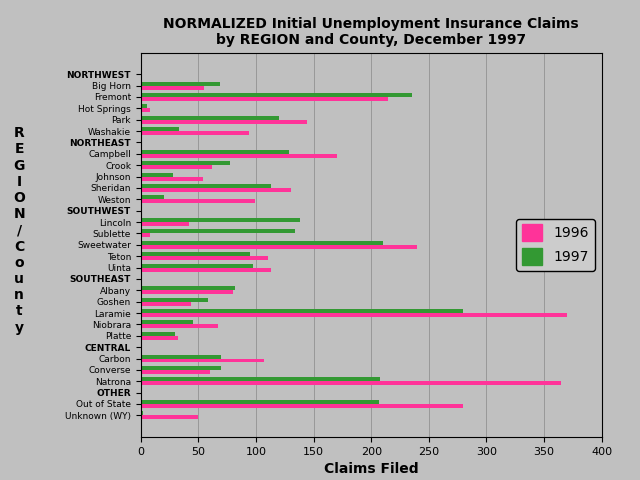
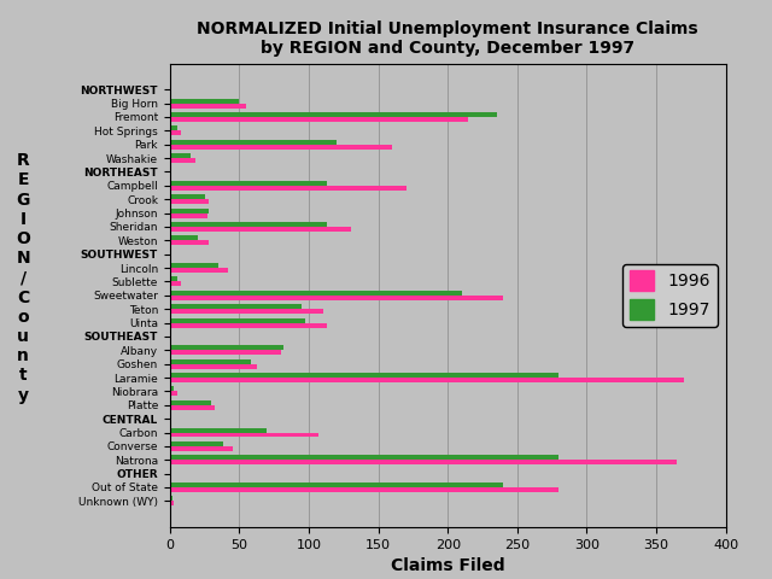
1997/Big Horn: 69 -> 50
1996/Park: 144 -> 160
1997/Washakie: 33 -> 15
1996/Washakie: 94 -> 18
1997/Campbell: 129 -> 113
1997/Crook: 77 -> 25
1996/Crook: 62 -> 28
1996/Johnson: 54 -> 27
1996/Weston: 99 -> 28
1997/Lincoln: 138 -> 35
1997/Sublette: 134 -> 5
1996/Goshen: 44 -> 63
1997/Niobrara: 45 -> 3
1996/Niobrara: 67 -> 5
1997/Converse: 70 -> 38
1996/Converse: 60 -> 45
1997/Natrona: 208 -> 280
1997/Out of State: 207 -> 240
1996/Unknown (WY): 50 -> 3
